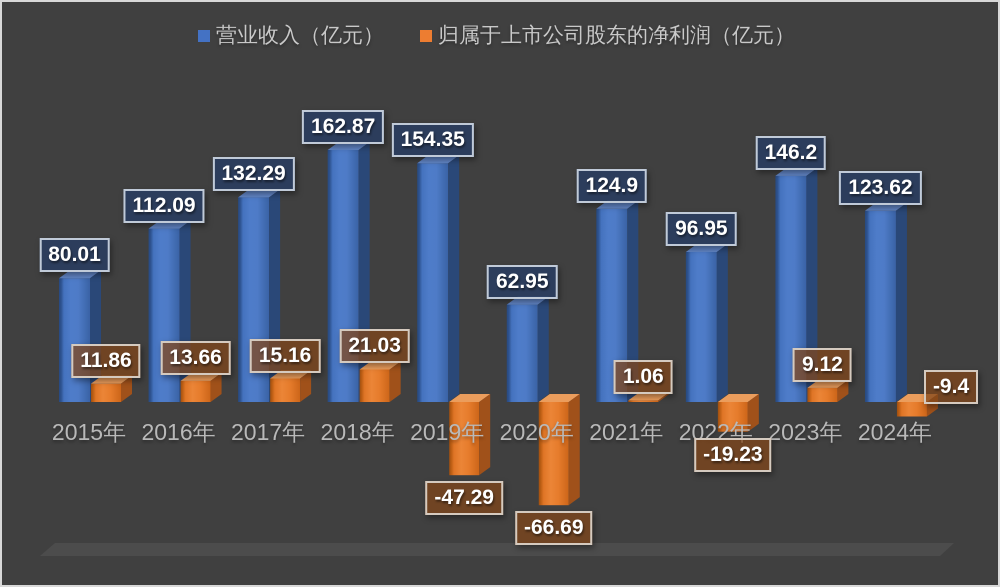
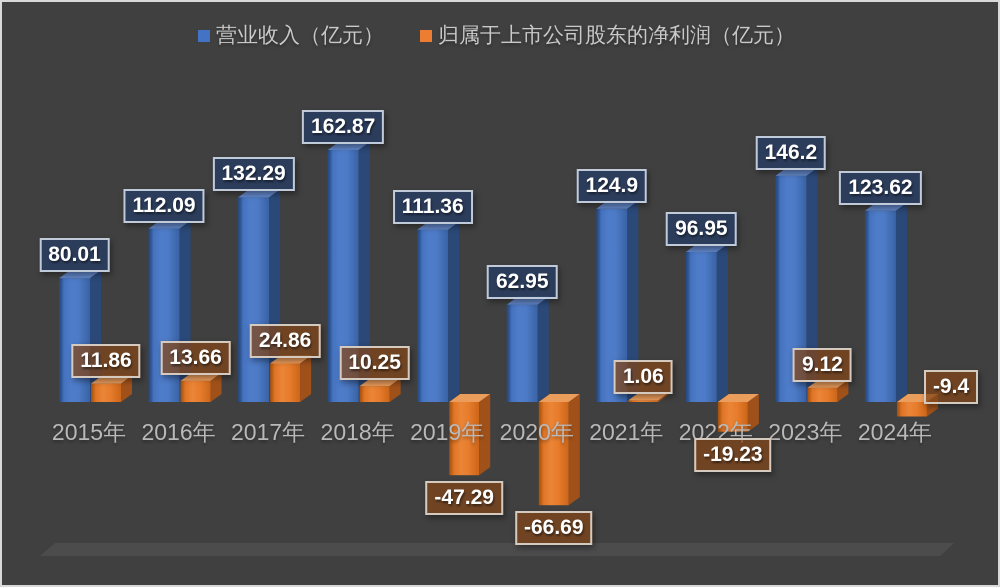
归属于上市公司股东的净利润（亿元）/2017年: 15.16 -> 24.86
归属于上市公司股东的净利润（亿元）/2018年: 21.03 -> 10.25
营业收入（亿元）/2019年: 154.35 -> 111.36
